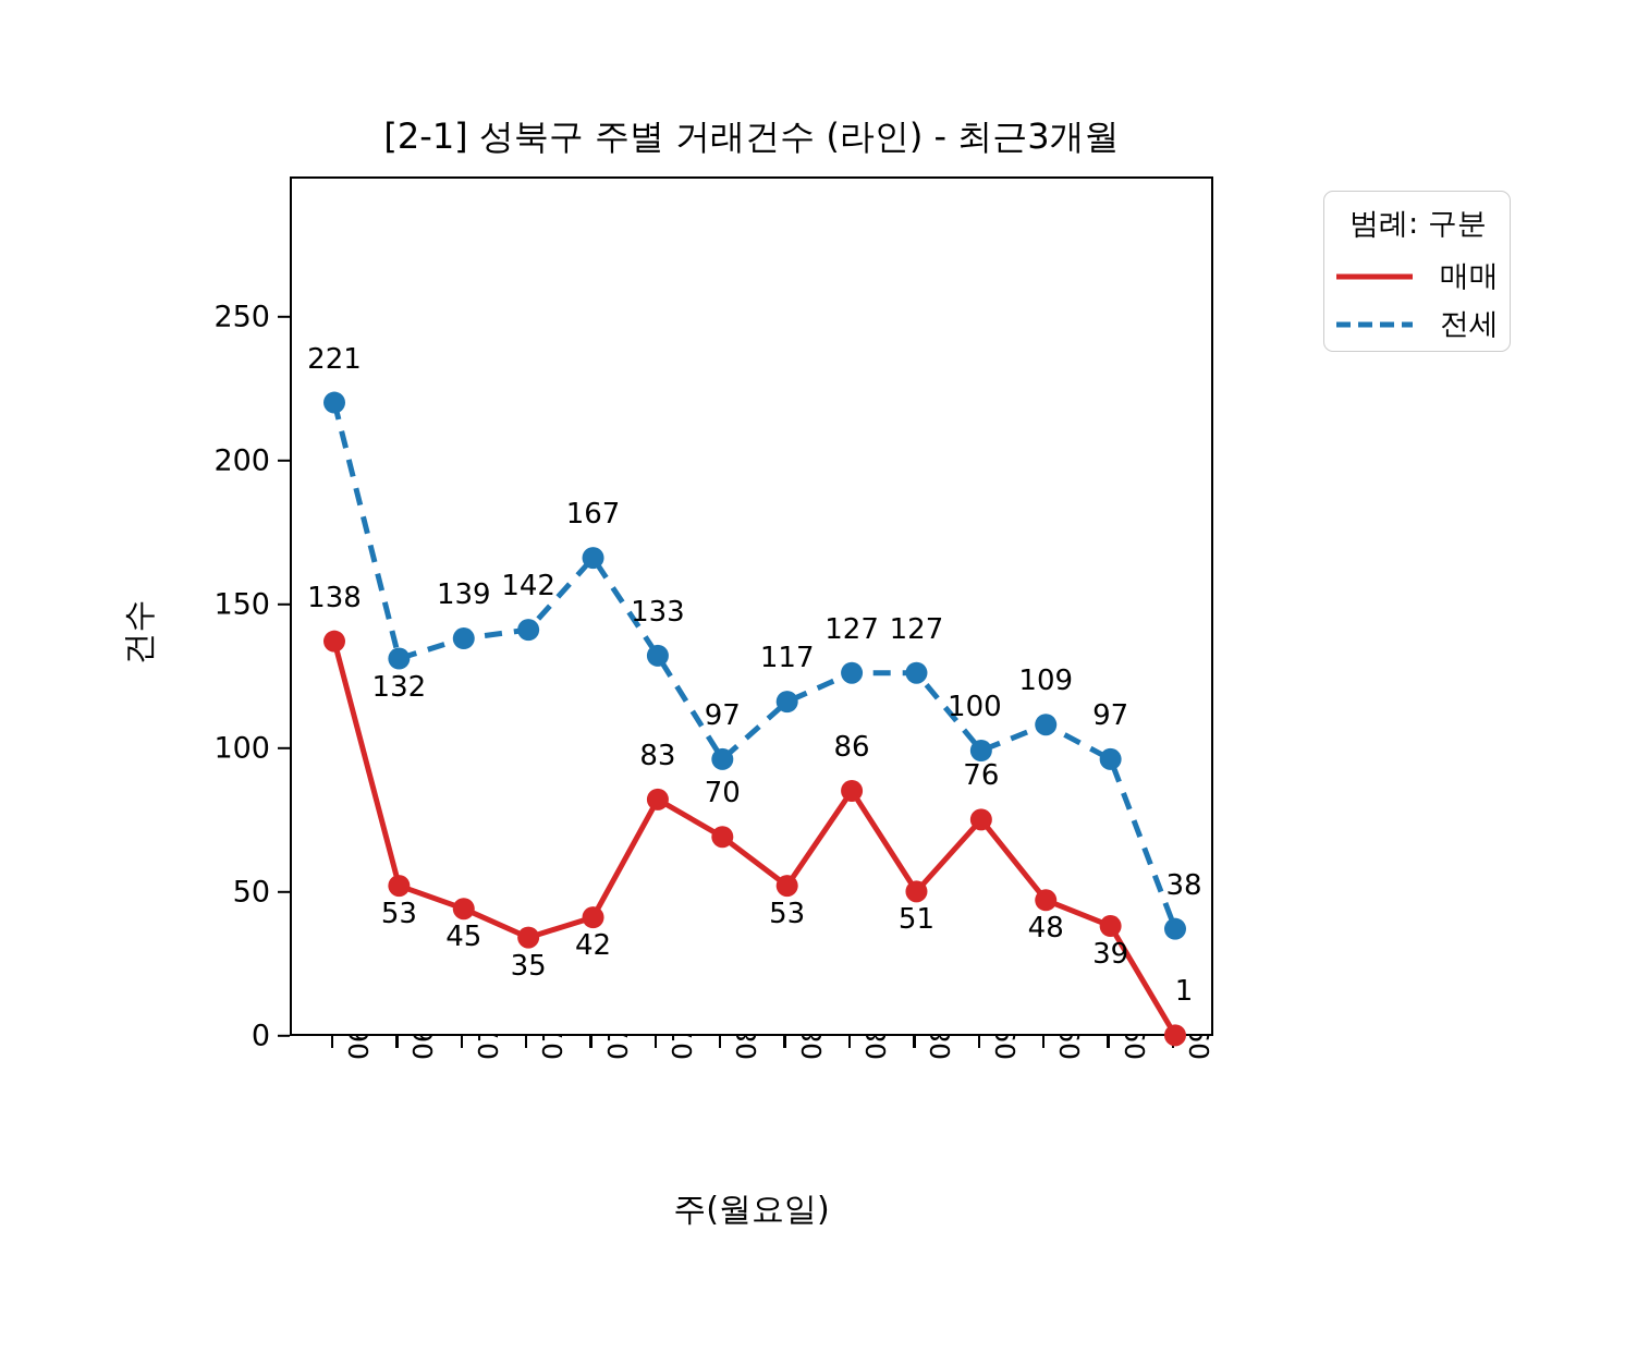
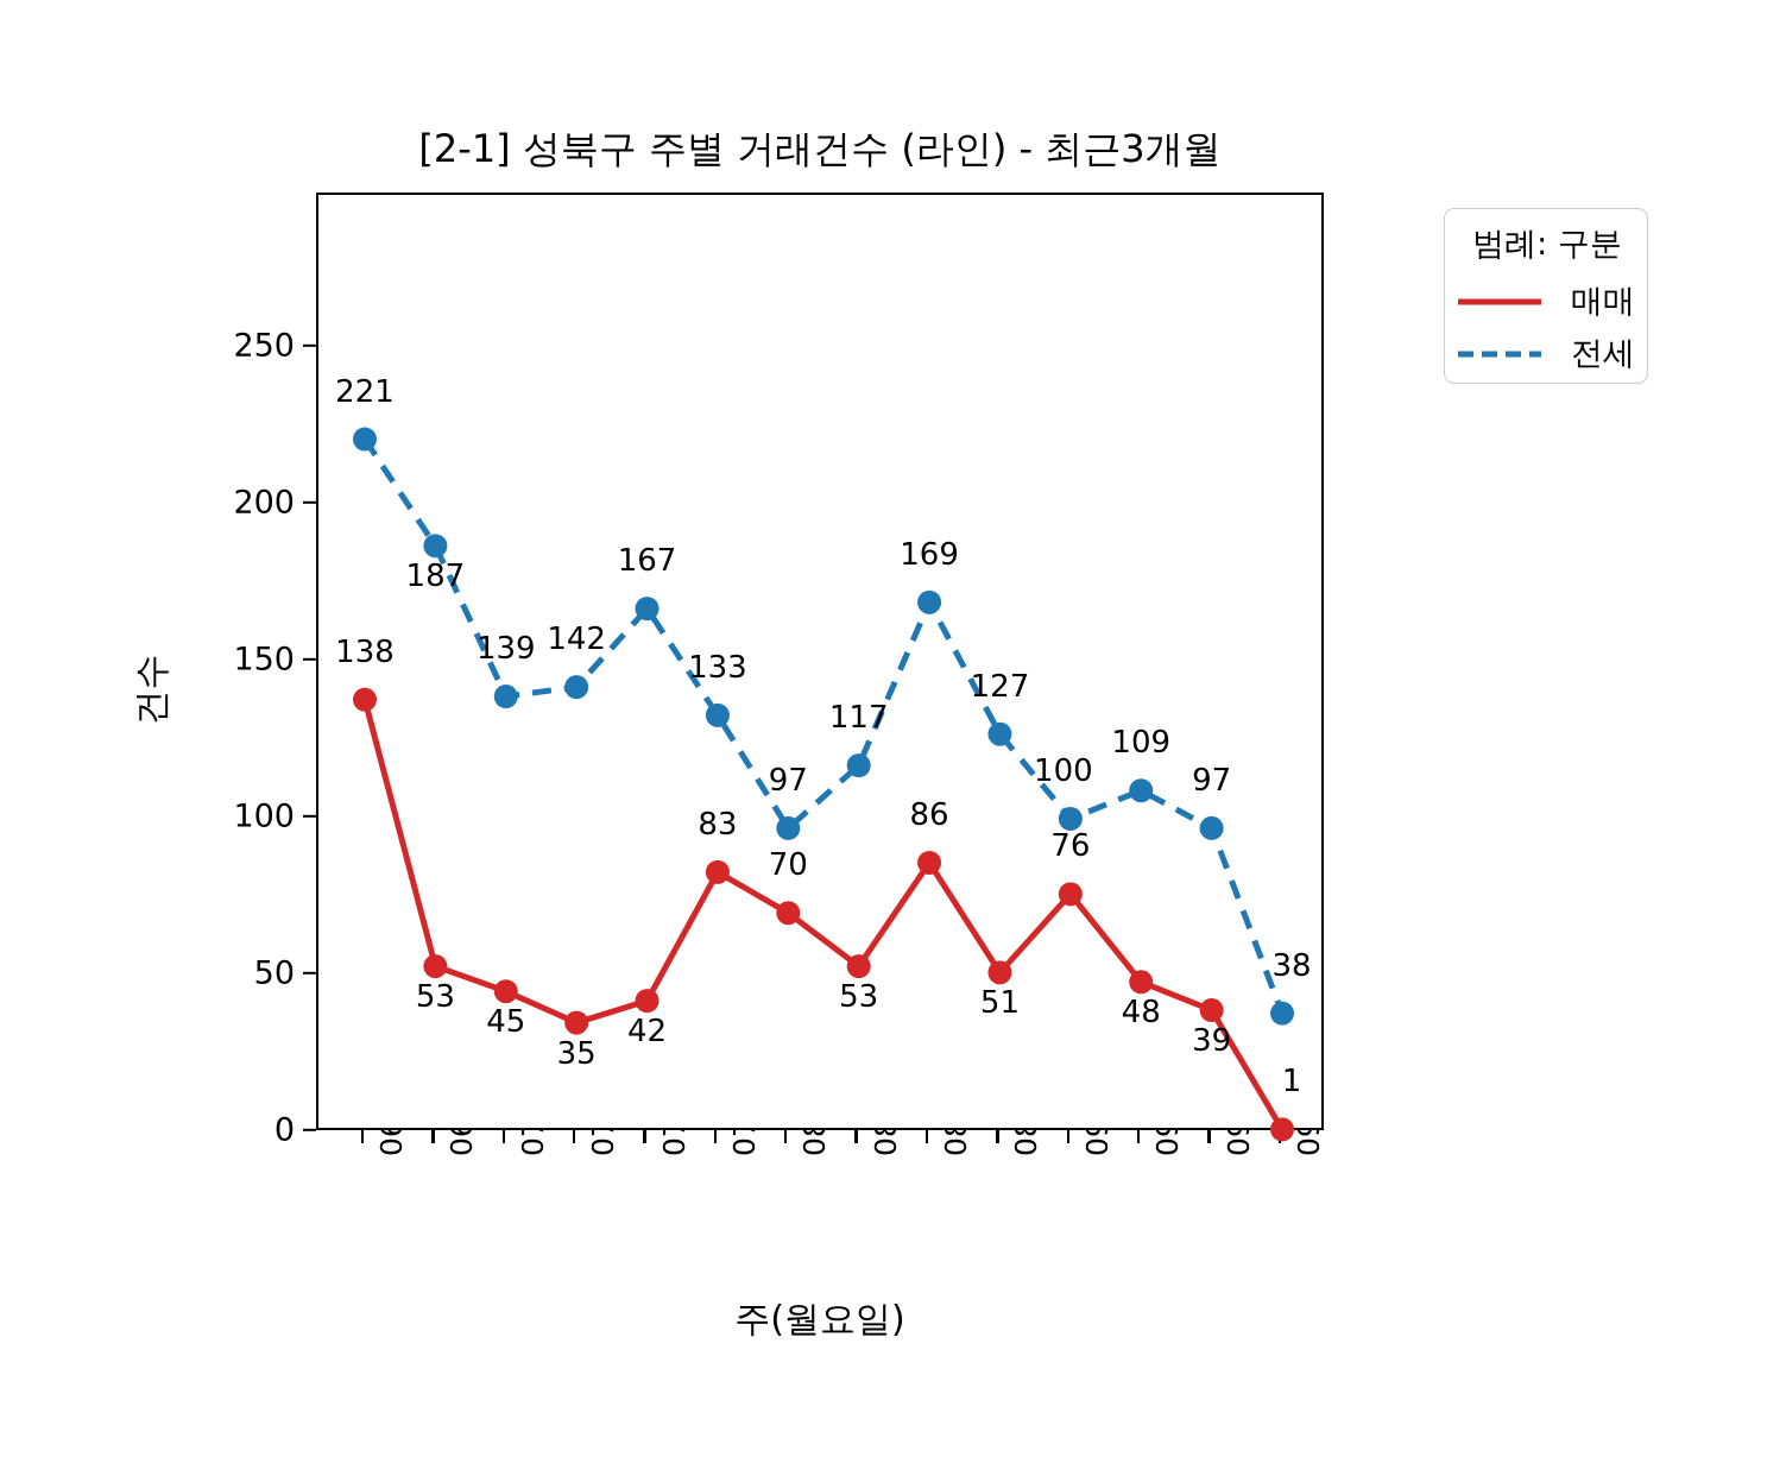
전세/06-30: 132 -> 187
전세/08-18: 127 -> 169
